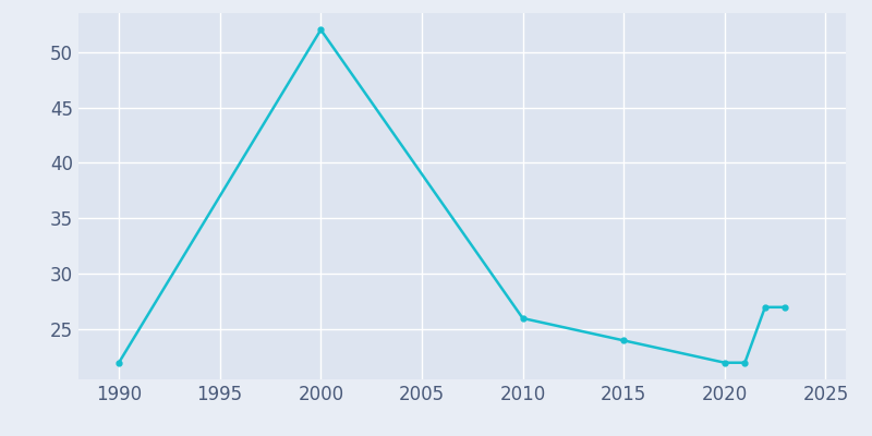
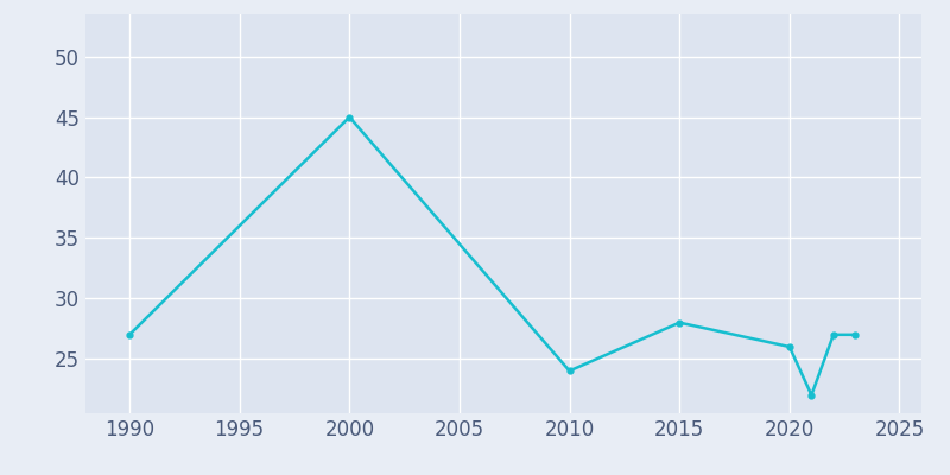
1990: 22 -> 27
2000: 52 -> 45
2010: 26 -> 24
2015: 24 -> 28
2020: 22 -> 26
